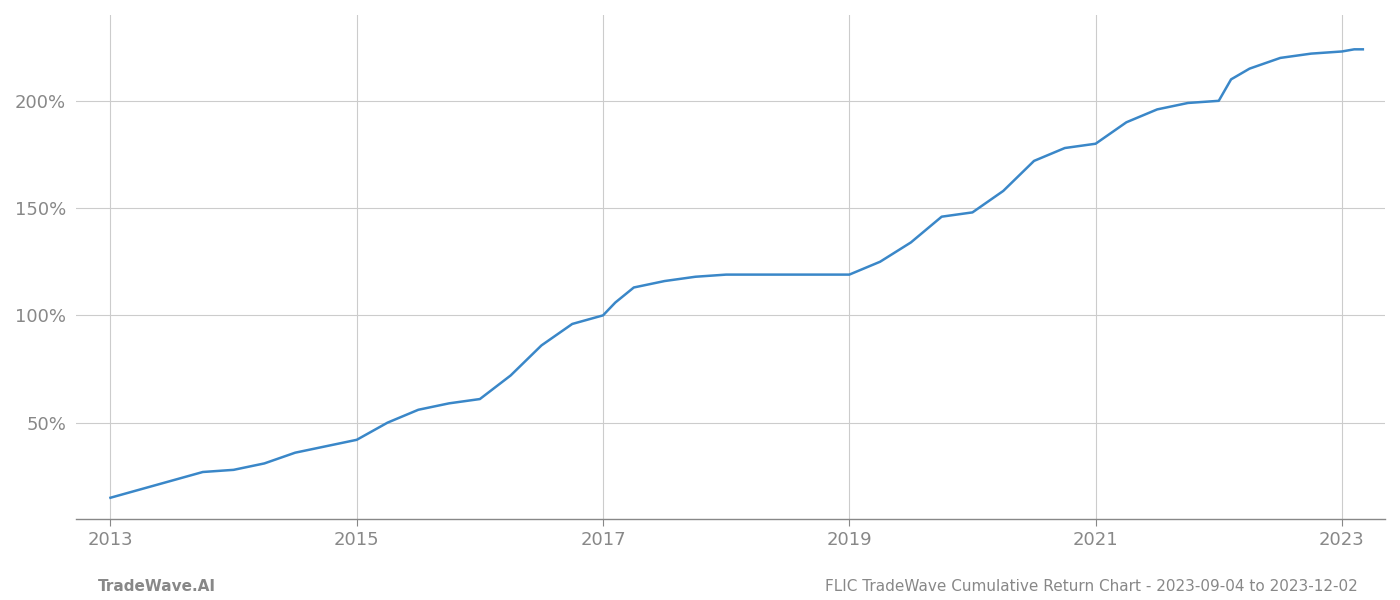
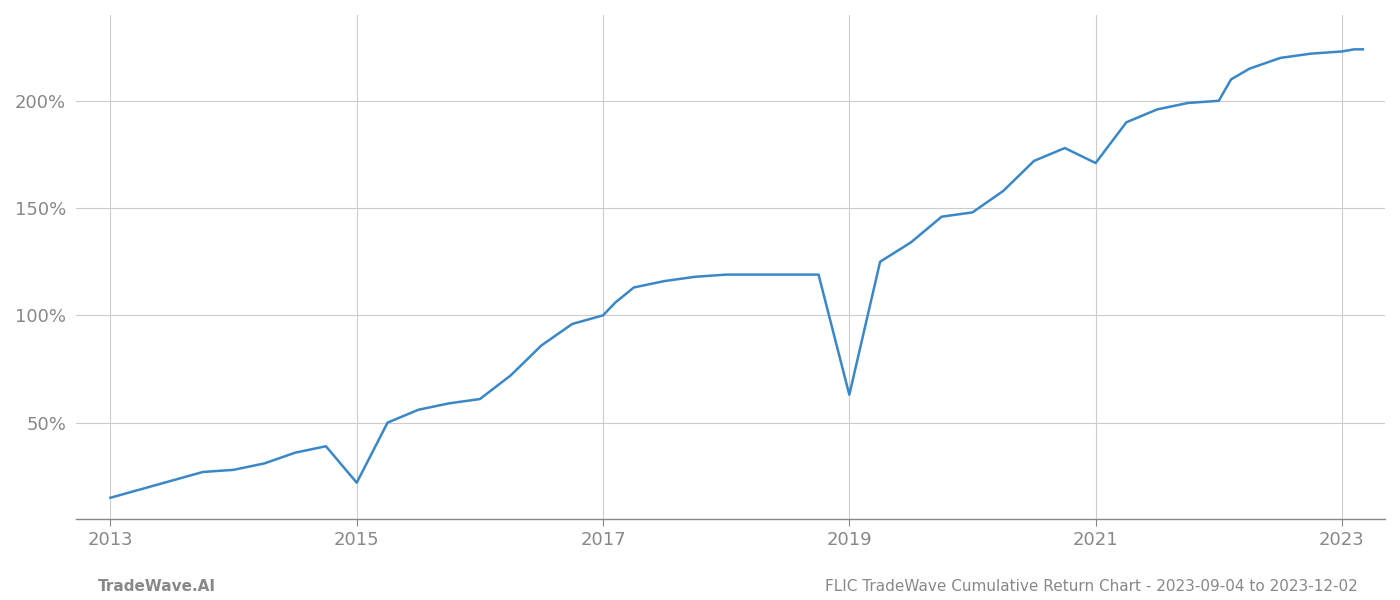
2015: 42% -> 22%
2019: 119% -> 63%
2021: 180% -> 171%
